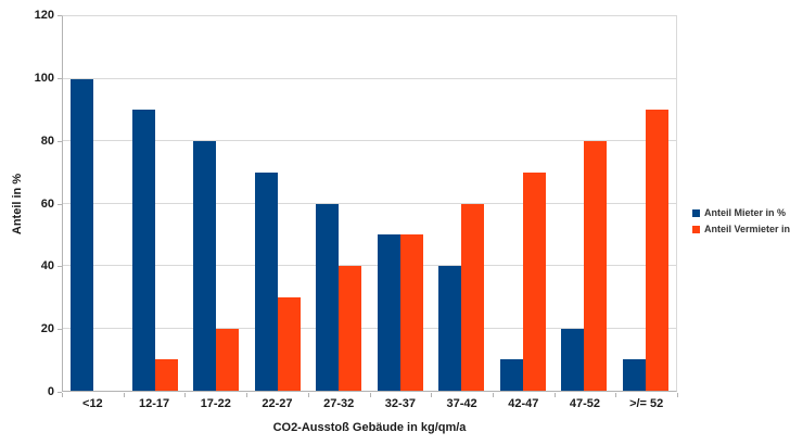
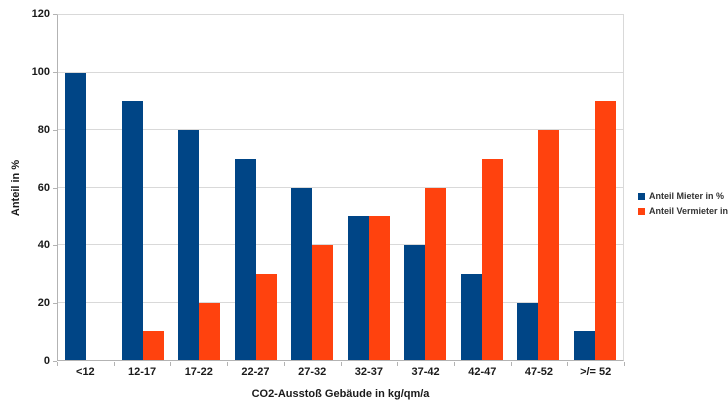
Anteil Mieter in %/42-47: 10 -> 30
